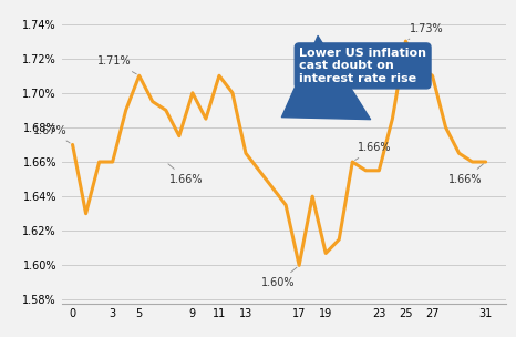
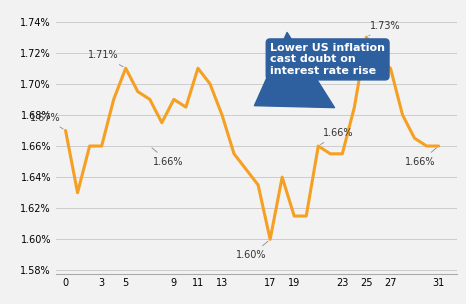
9: 1.700% -> 1.690%
13: 1.665% -> 1.680%
19: 1.607% -> 1.615%
